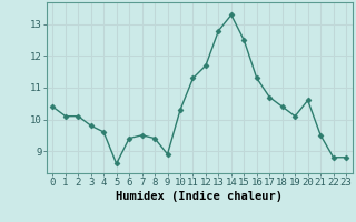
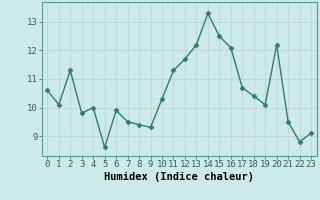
0: 10.4 -> 10.6
2: 10.1 -> 11.3
4: 9.6 -> 10.0
6: 9.4 -> 9.9
9: 8.9 -> 9.3
13: 12.8 -> 12.2
16: 11.3 -> 12.1
20: 10.6 -> 12.2
23: 8.8 -> 9.1
